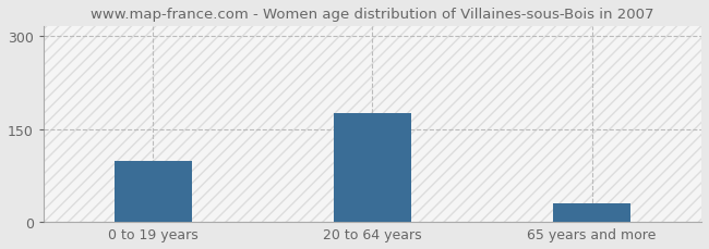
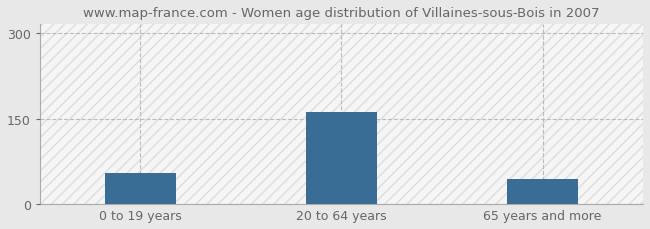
0 to 19 years: 98 -> 54
20 to 64 years: 175 -> 162
65 years and more: 30 -> 44
